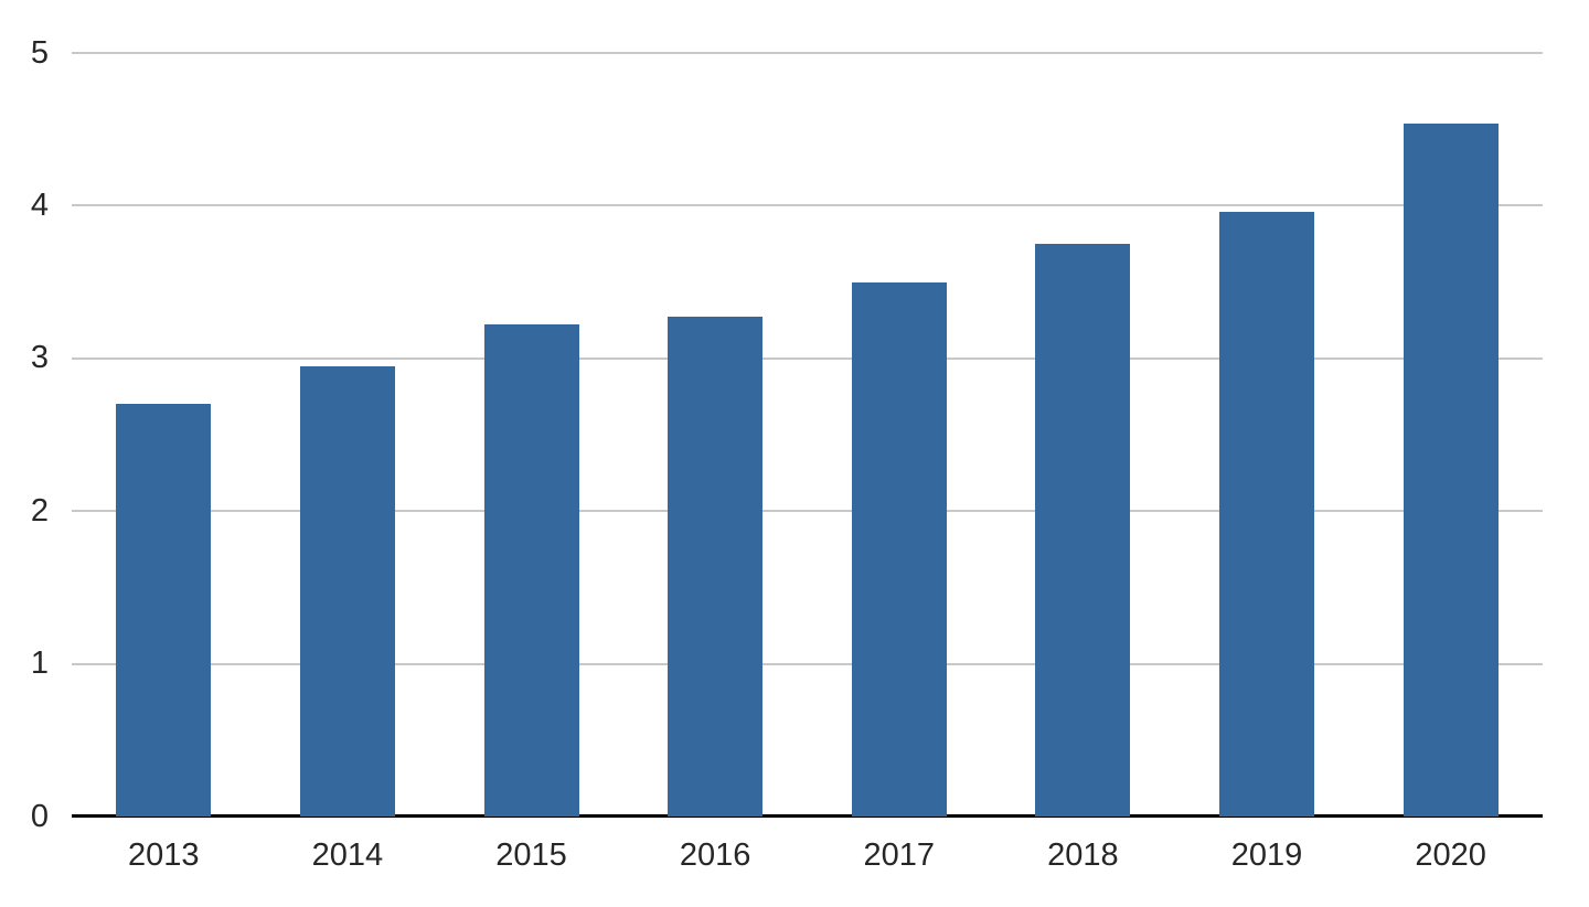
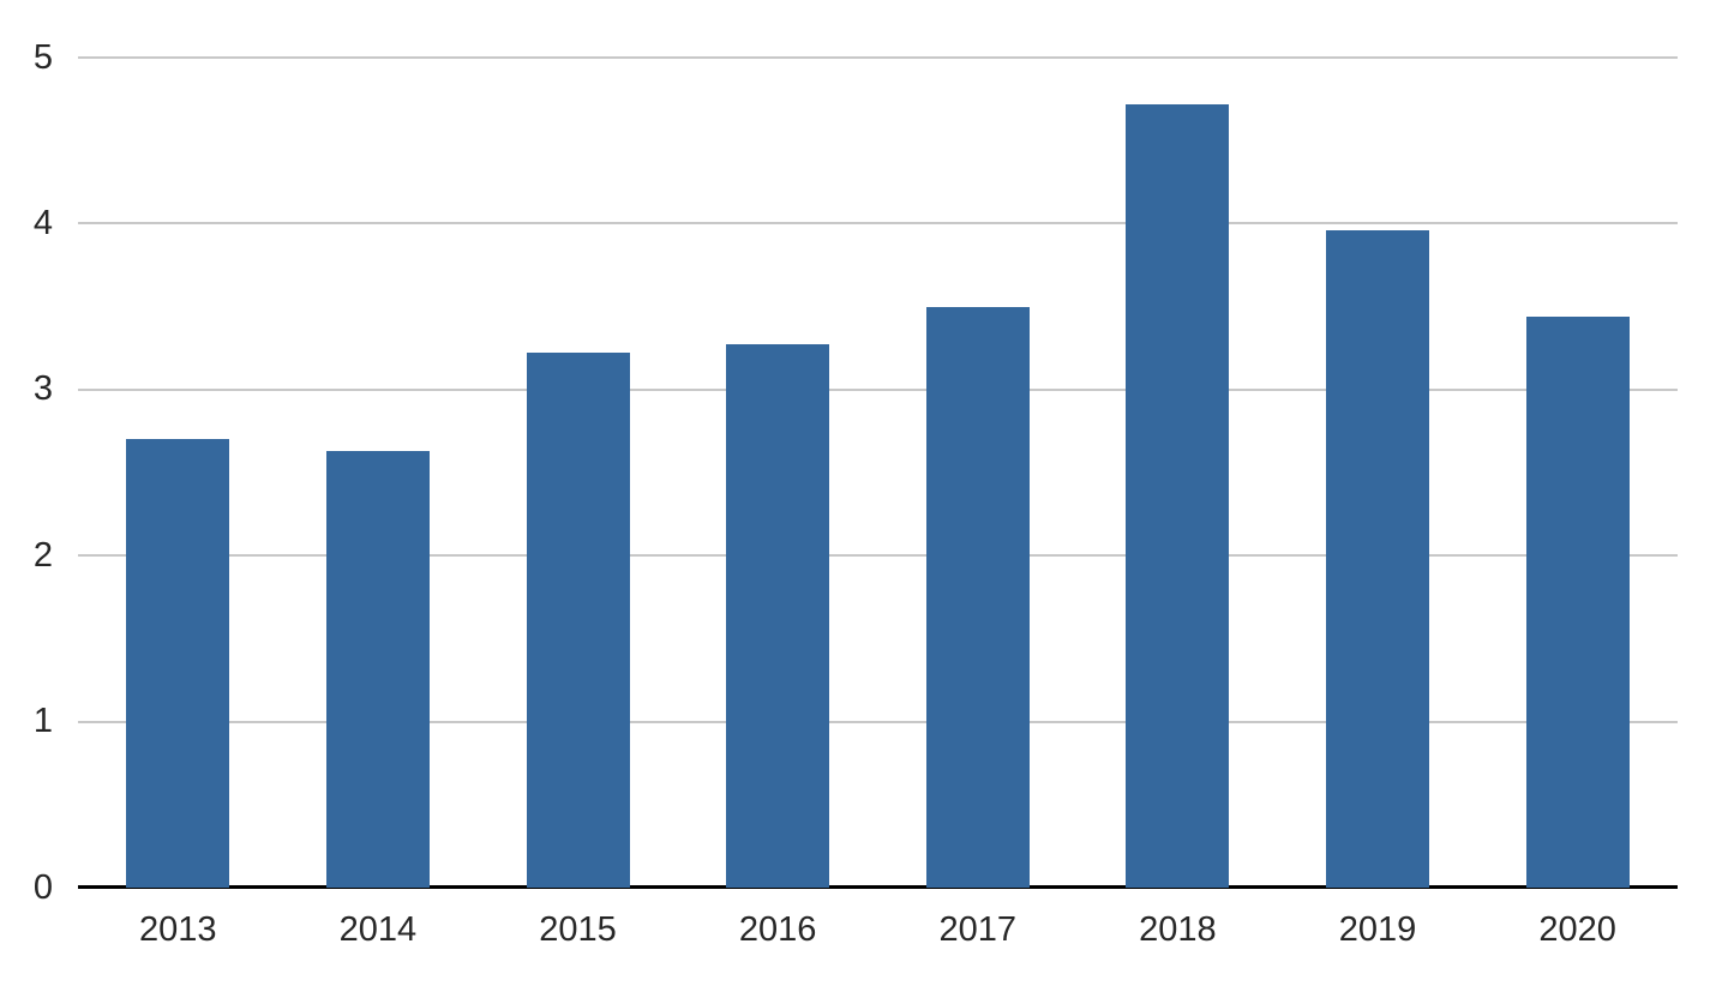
2014: 2.95 -> 2.63
2018: 3.75 -> 4.72
2020: 4.54 -> 3.44
